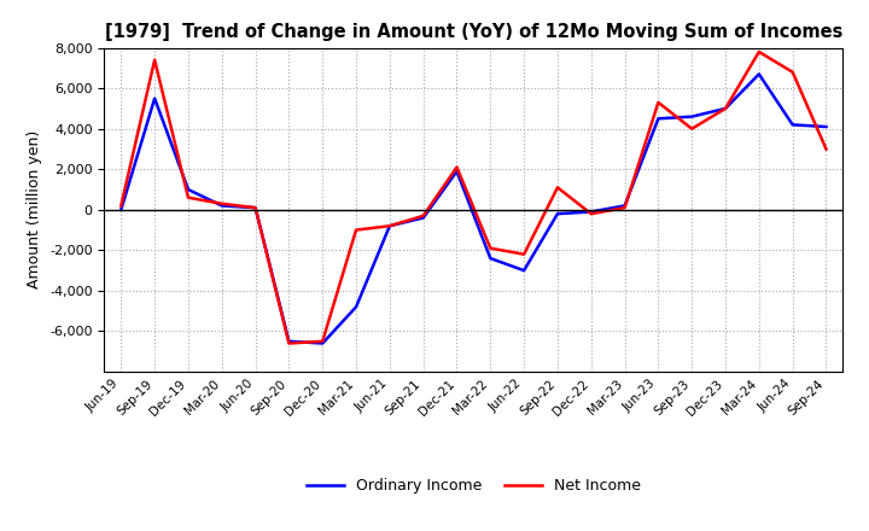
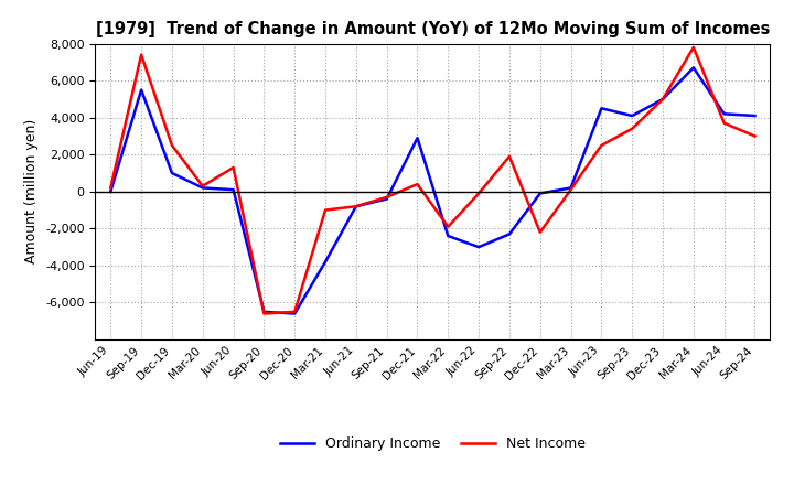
Net Income/Dec-19: 600 -> 2,500
Net Income/Jun-20: 100 -> 1,300
Ordinary Income/Mar-21: -4,800 -> -3,800
Ordinary Income/Dec-21: 1,900 -> 2,900
Net Income/Dec-21: 2,100 -> 400
Net Income/Jun-22: -2,200 -> -100
Ordinary Income/Sep-22: -200 -> -2,300
Net Income/Sep-22: 1,100 -> 1,900
Net Income/Dec-22: -200 -> -2,200
Net Income/Jun-23: 5,300 -> 2,500
Ordinary Income/Sep-23: 4,600 -> 4,100
Net Income/Sep-23: 4,000 -> 3,400
Net Income/Jun-24: 6,800 -> 3,700
